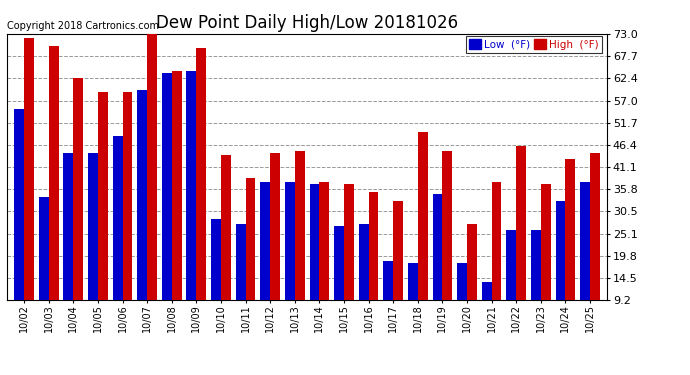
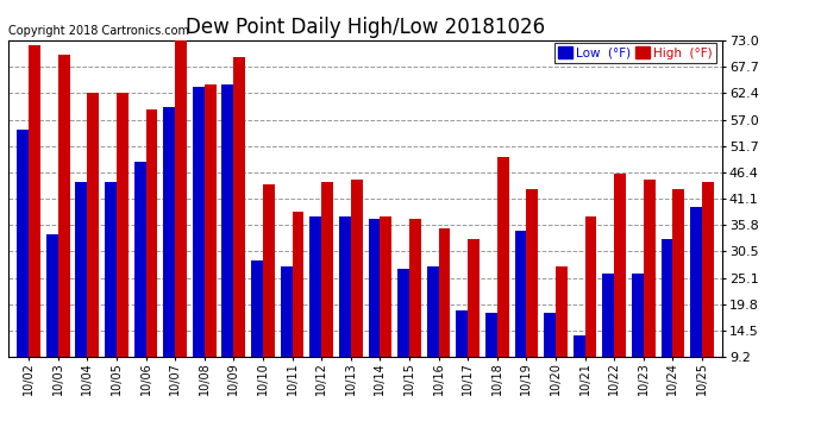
High (°F)/10/05: 59.0 -> 62.4
High (°F)/10/19: 45.0 -> 43.0
High (°F)/10/23: 37.0 -> 45.0
Low (°F)/10/25: 37.5 -> 39.5
